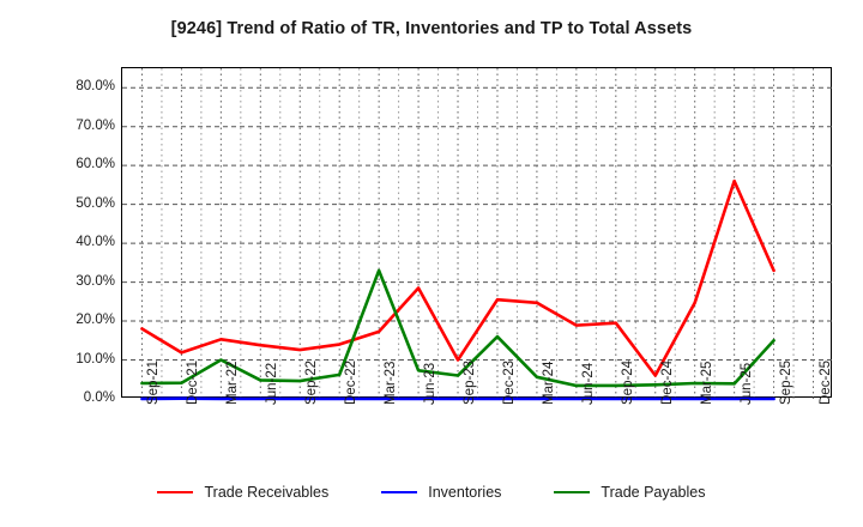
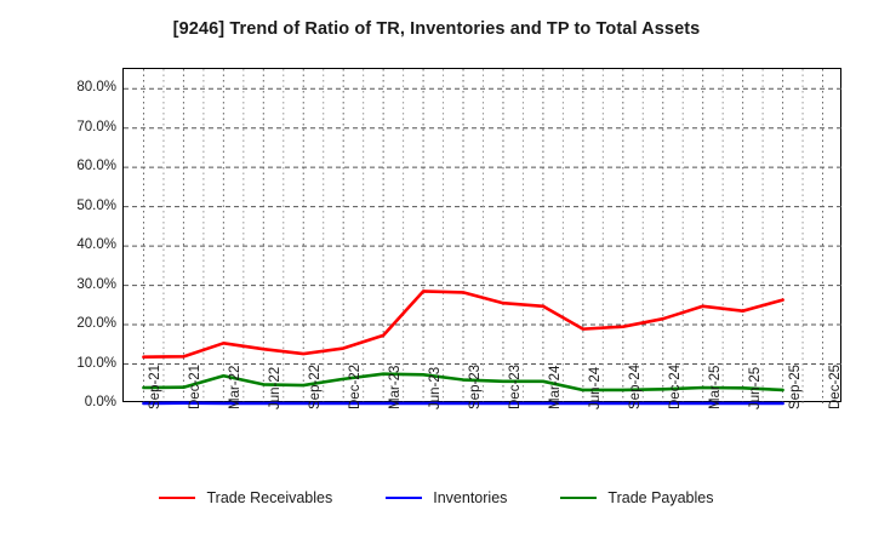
Trade Receivables/Sep-21: 18% -> 12%
Trade Payables/Mar-22: 10% -> 7%
Trade Payables/Mar-23: 33% -> 8%
Trade Receivables/Sep-23: 10% -> 28%
Trade Payables/Dec-23: 16% -> 6%
Trade Receivables/Dec-24: 6% -> 22%
Trade Receivables/Jun-25: 56% -> 24%
Trade Receivables/Sep-25: 33% -> 26%
Trade Payables/Sep-25: 15% -> 3%
